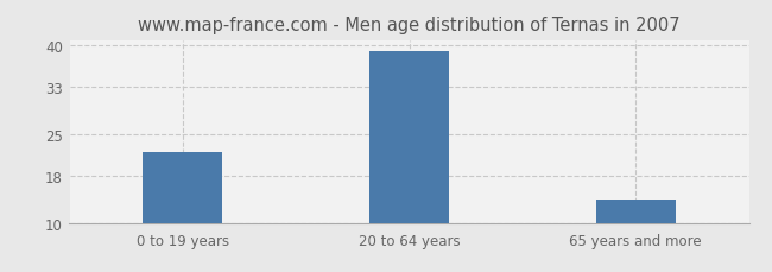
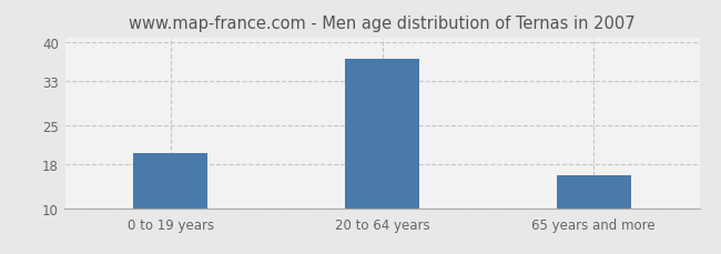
0 to 19 years: 22 -> 20
20 to 64 years: 39 -> 37
65 years and more: 14 -> 16
